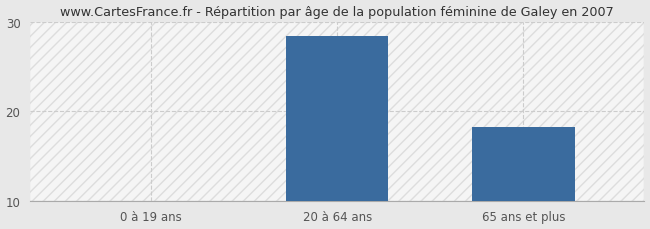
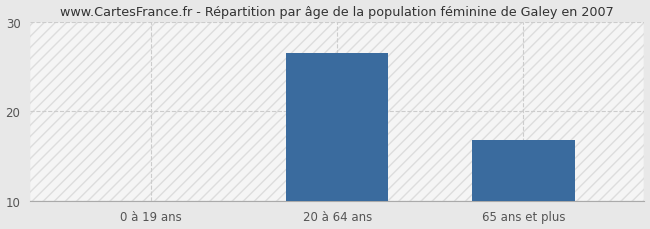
20 à 64 ans: 28.4 -> 26.5
65 ans et plus: 18.2 -> 16.8
